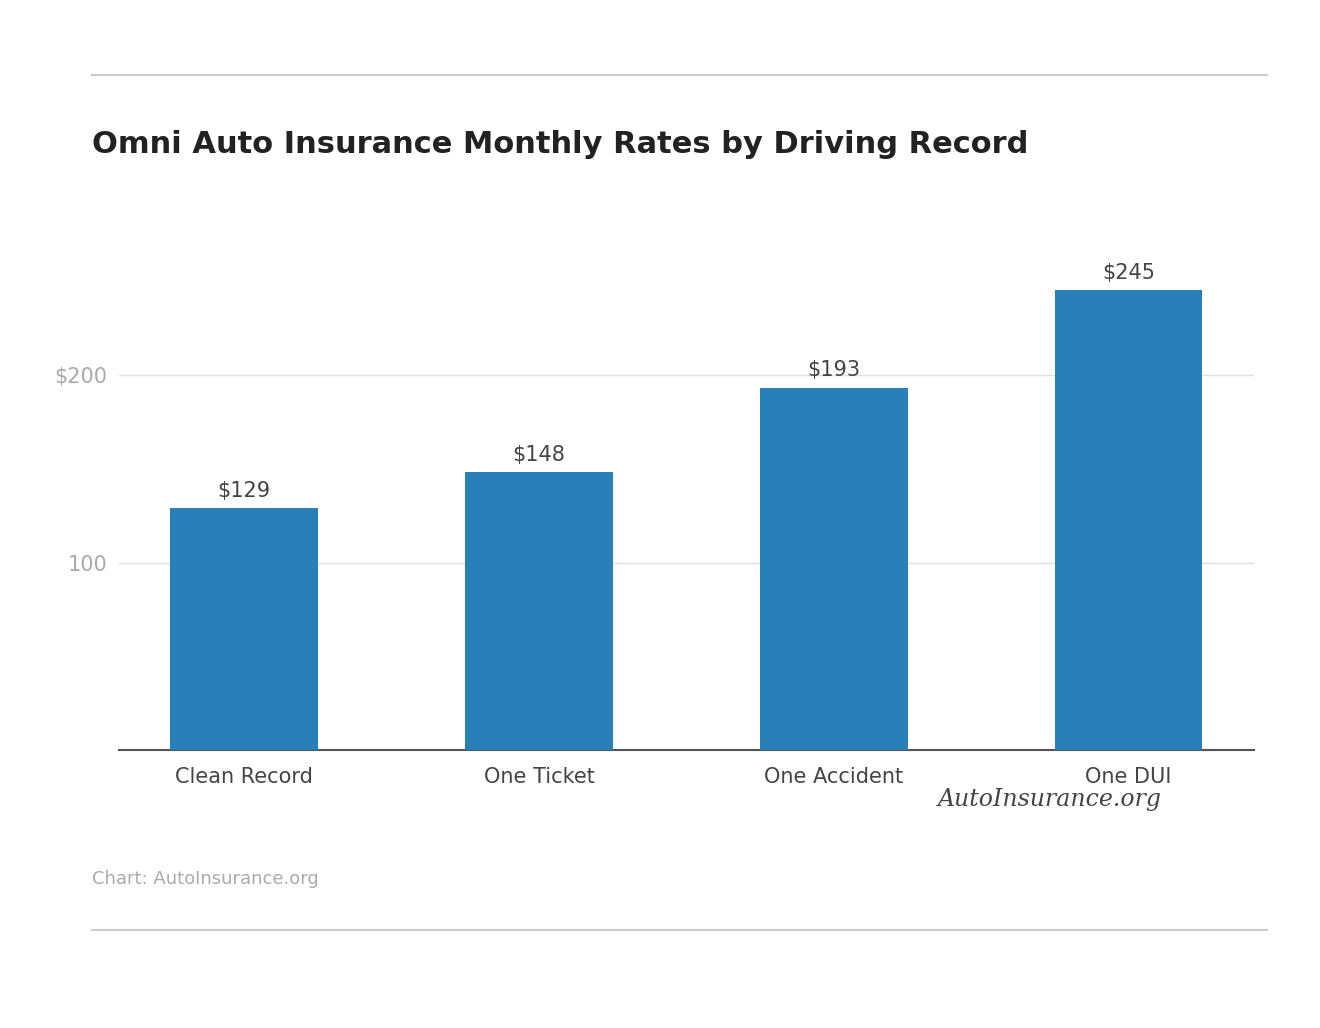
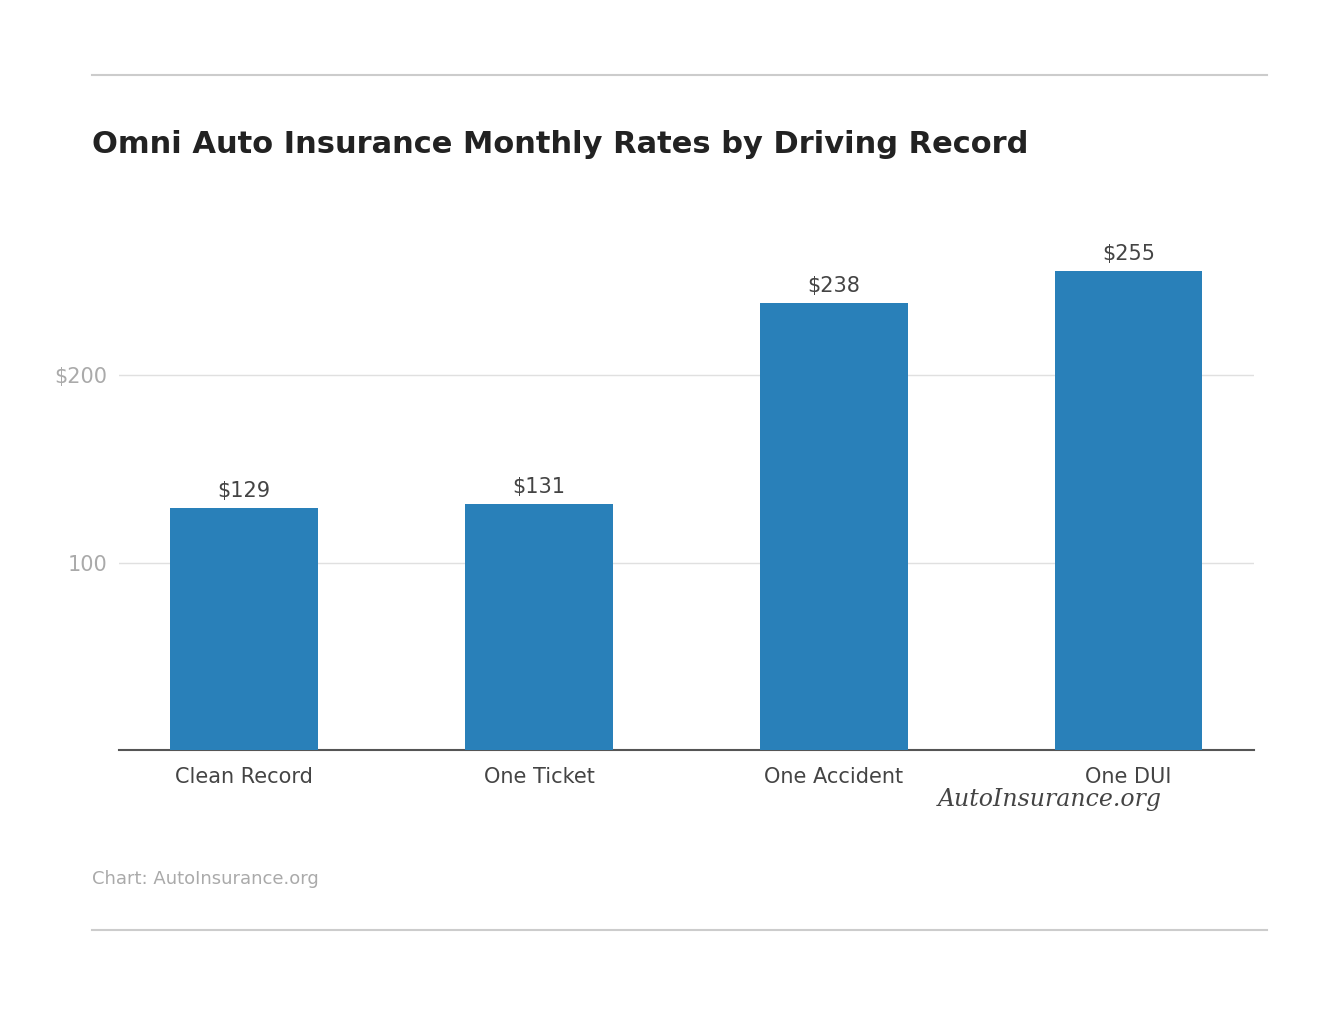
One Ticket: $148 -> $131
One Accident: $193 -> $238
One DUI: $245 -> $255
